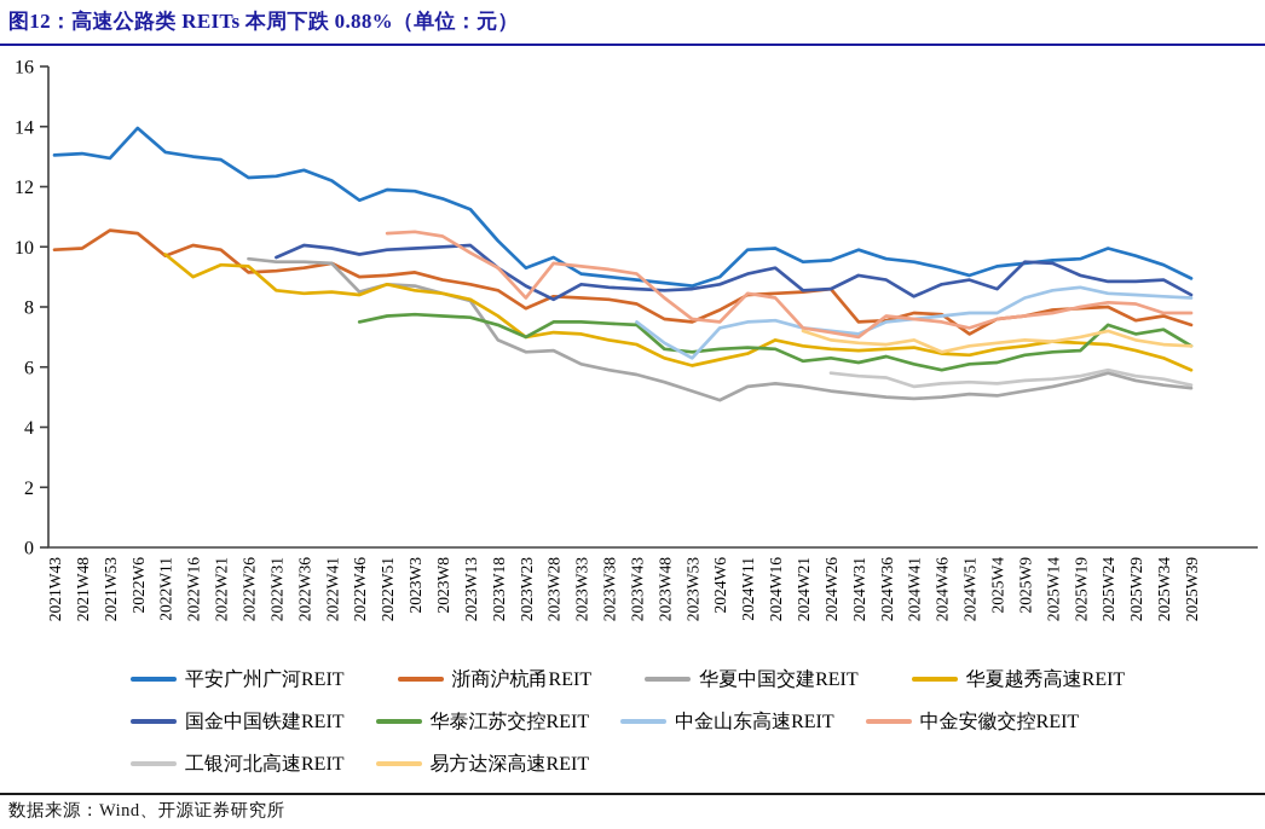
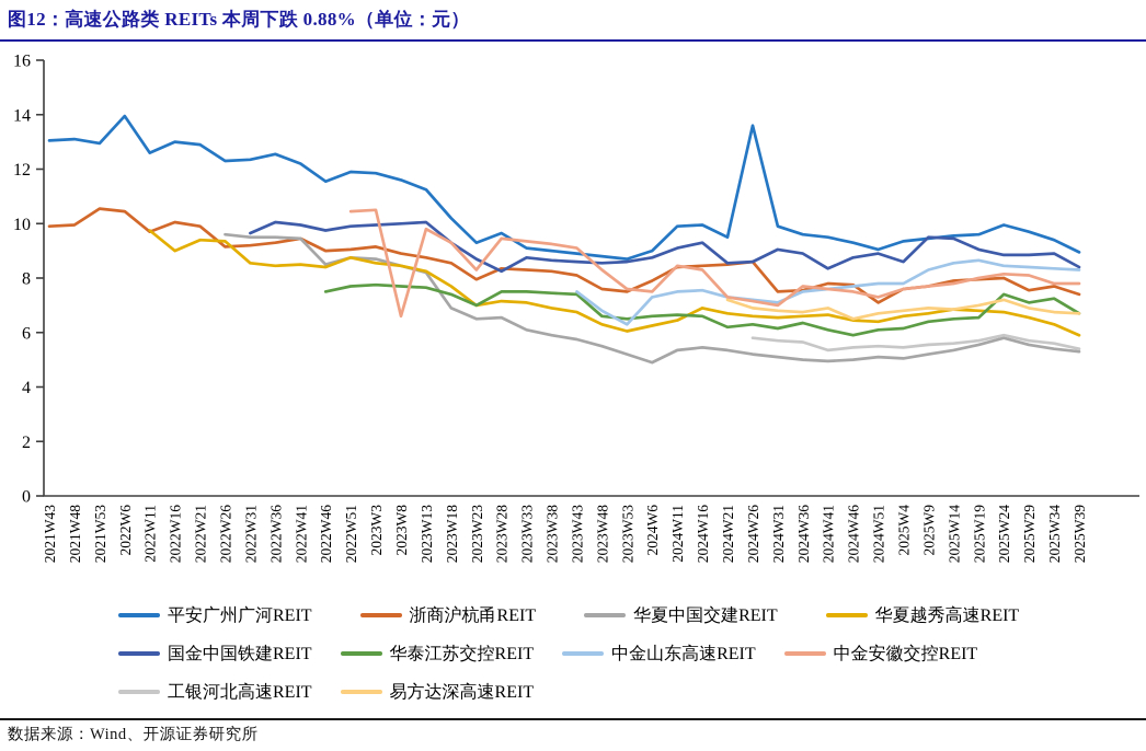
平安广州广河REIT/2022W11: 13.2 -> 12.6
中金安徽交控REIT/2023W8: 10.3 -> 6.6
平安广州广河REIT/2024W26: 9.6 -> 13.6
